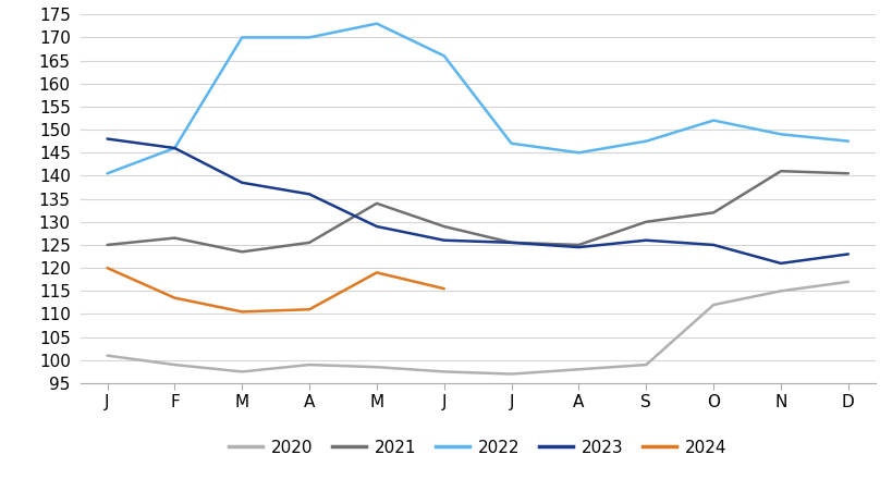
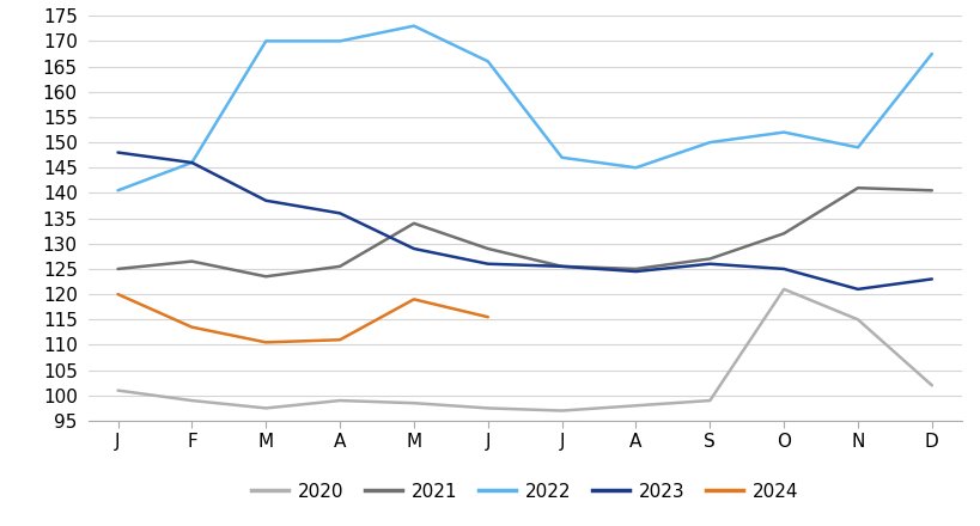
2021/S: 130.0 -> 127.0
2022/S: 147.5 -> 150.0
2020/O: 112.0 -> 121.0
2020/D: 117.0 -> 102.0
2022/D: 147.5 -> 167.5
